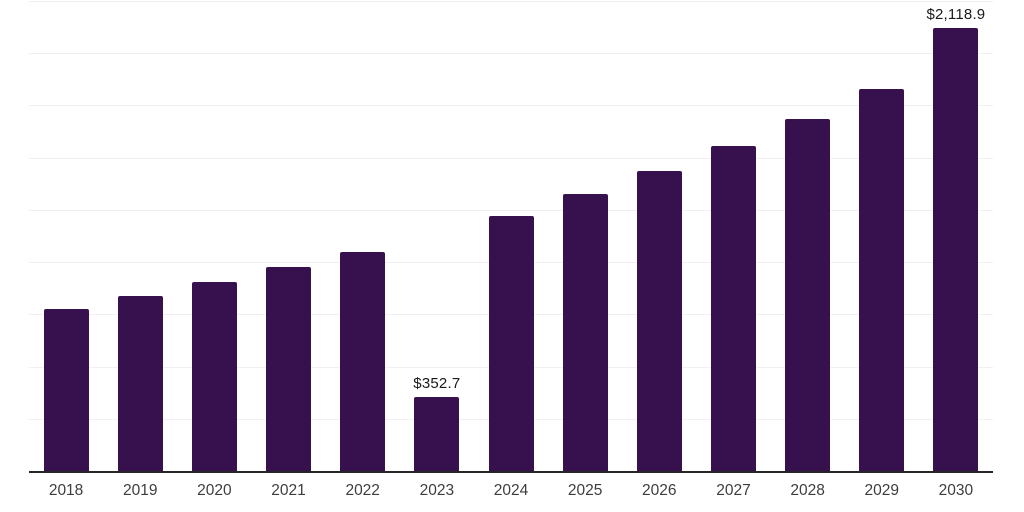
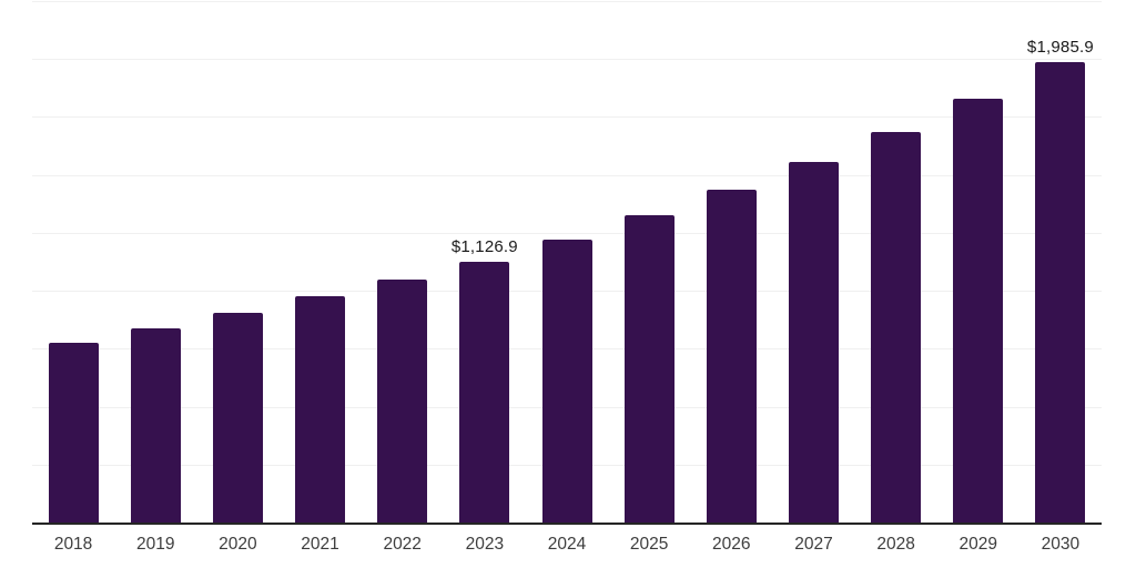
2023: $352.7 -> $1,126.9
2030: $2,118.9 -> $1,985.9
